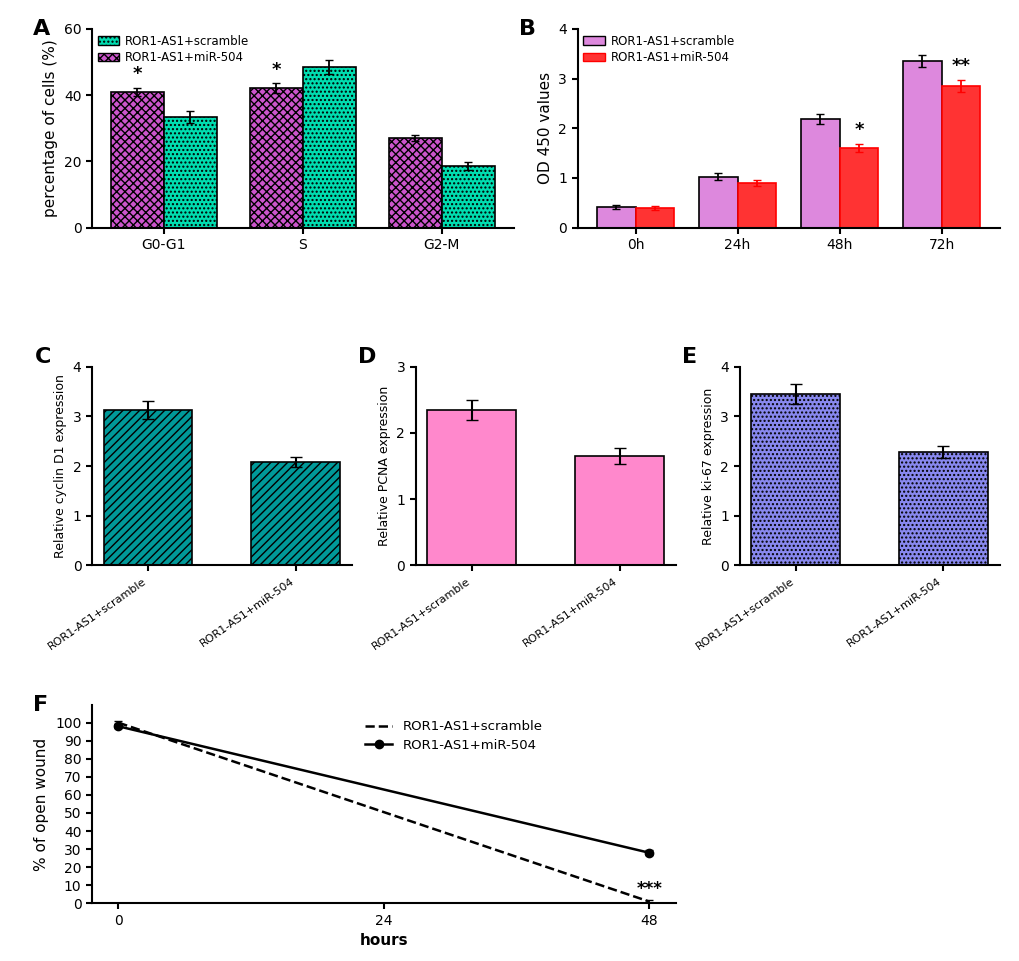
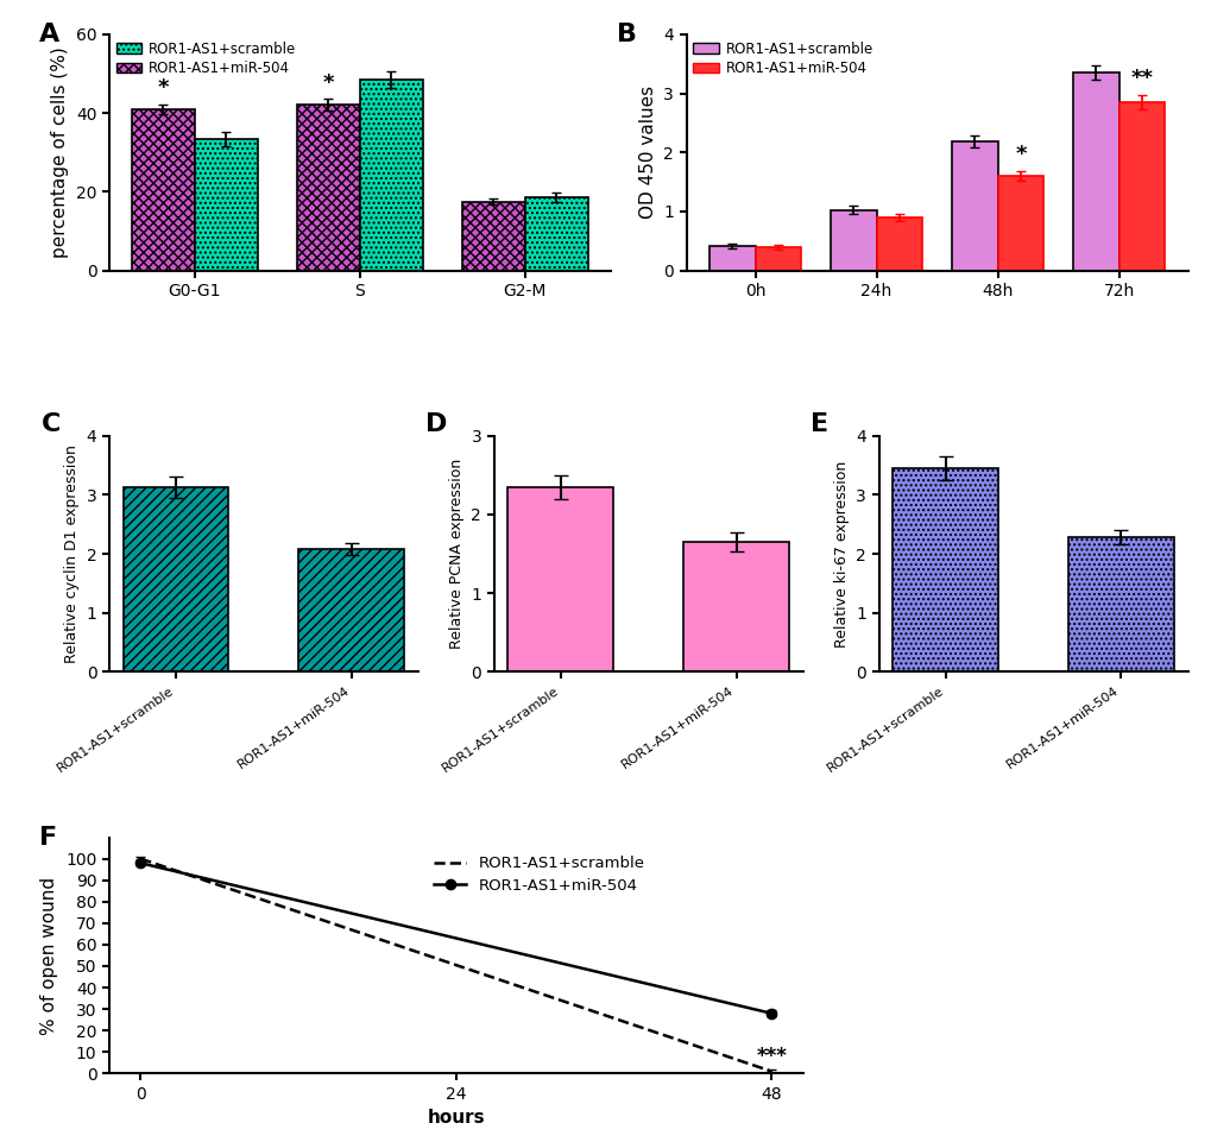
ROR1-AS1+miR-504/G2-M: 27.0 -> 17.5
